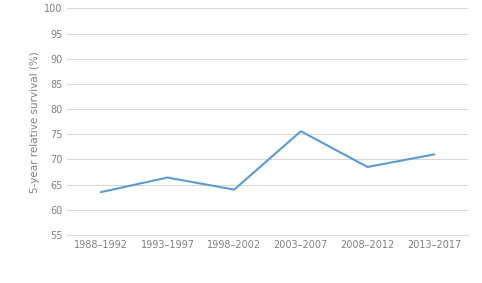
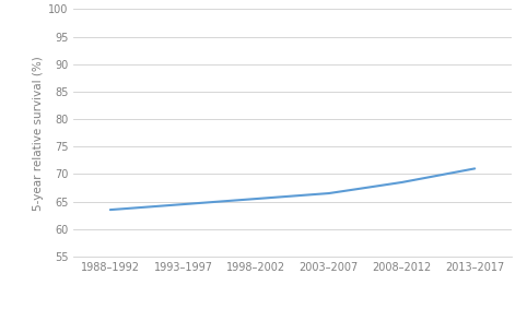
1993–1997: 66.4 -> 64.5
1998–2002: 64.0 -> 65.5
2003–2007: 75.6 -> 66.5
